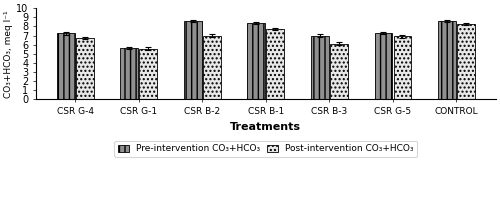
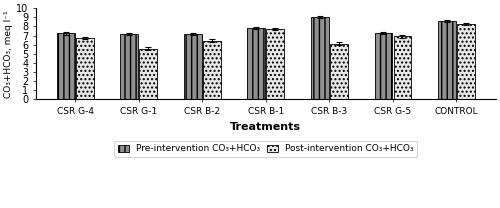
Pre-intervention CO₃+HCO₃/CSR G-1: 5.6 -> 7.2
Pre-intervention CO₃+HCO₃/CSR B-2: 8.6 -> 7.2
Post-intervention CO₃+HCO₃/CSR B-2: 7.0 -> 6.5
Pre-intervention CO₃+HCO₃/CSR B-1: 8.4 -> 7.8
Pre-intervention CO₃+HCO₃/CSR B-3: 7.0 -> 9.1
